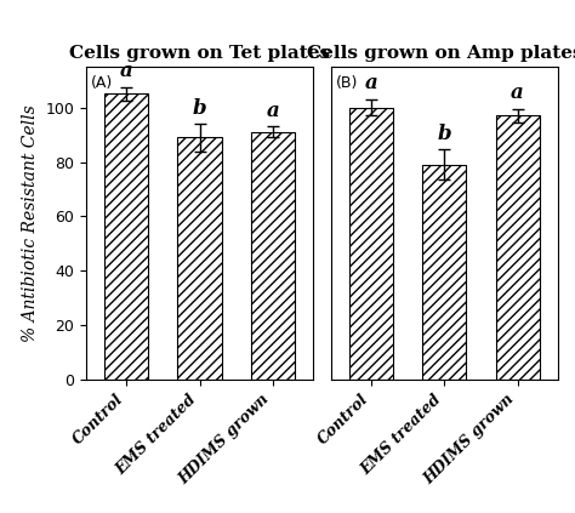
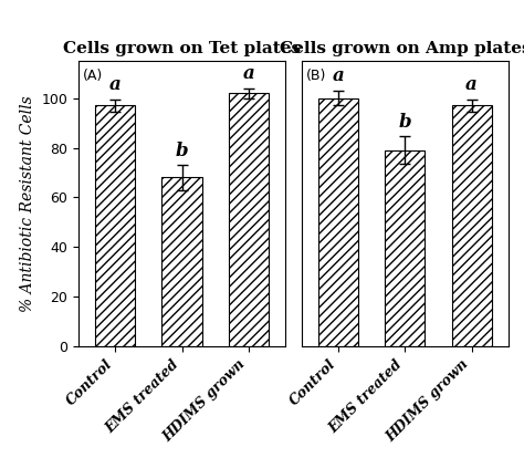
Cells grown on Tet plates/Control: 105 -> 97
Cells grown on Tet plates/EMS treated: 89 -> 68
Cells grown on Tet plates/HDIMS grown: 91 -> 102
